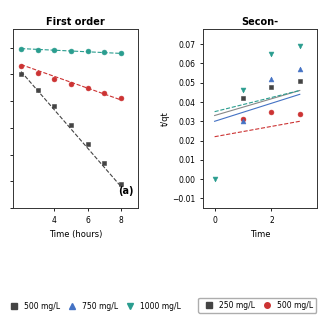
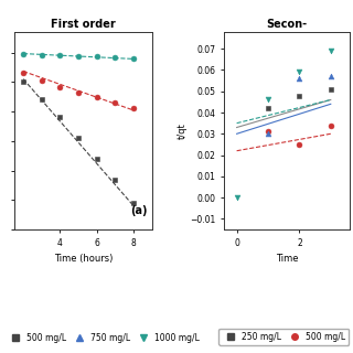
Secon-/500 mg/L/2: 0.035 -> 0.025
Secon-/1000 mg/L/2: 0.065 -> 0.059
Secon-/750 mg/L/2: 0.052 -> 0.056
